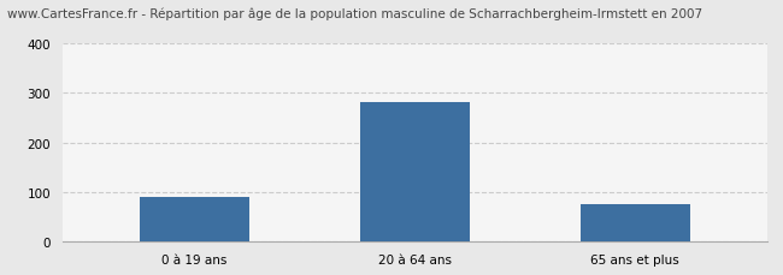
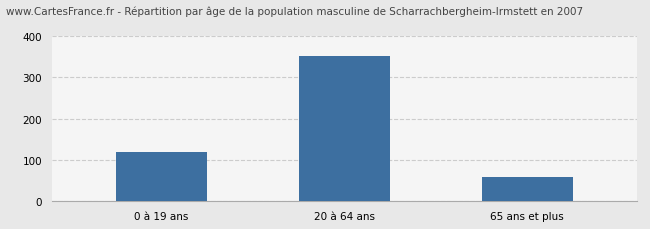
0 à 19 ans: 90 -> 120
20 à 64 ans: 280 -> 352
65 ans et plus: 75 -> 60
